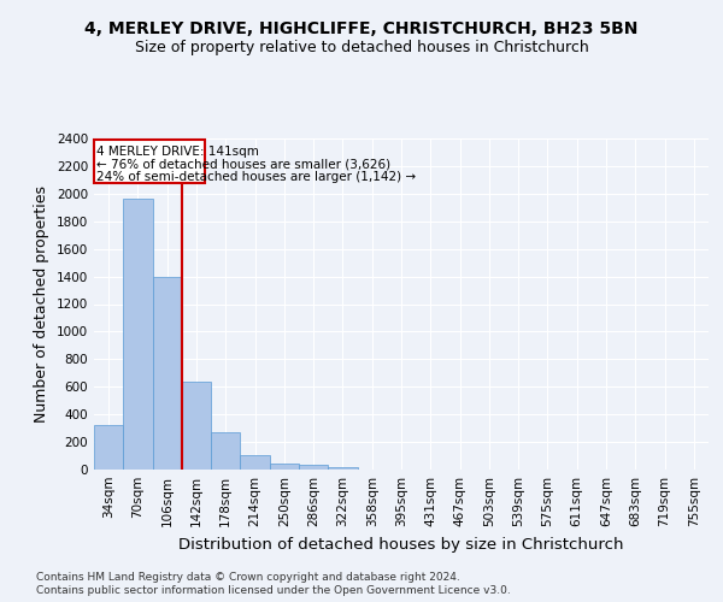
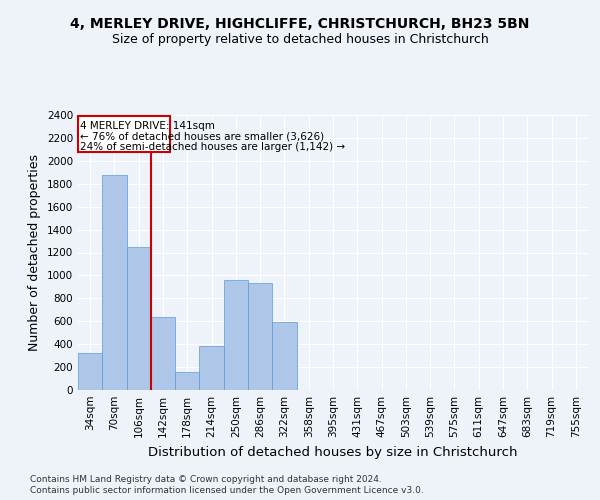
70sqm: 1960 -> 1880
106sqm: 1400 -> 1250
178sqm: 270 -> 160
214sqm: 100 -> 380
250sqm: 50 -> 960
286sqm: 40 -> 930
322sqm: 20 -> 590
